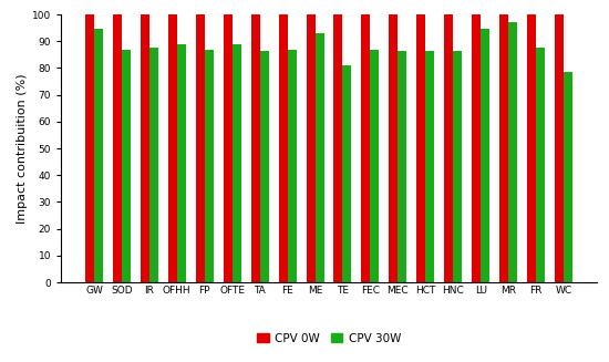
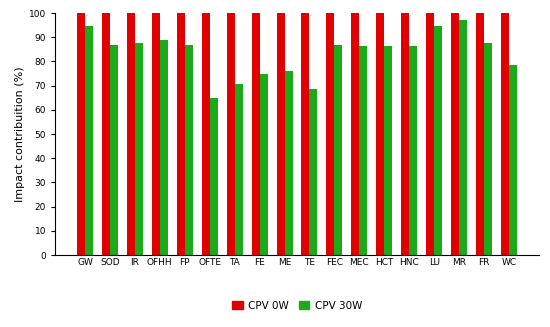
CPV 30W/OFTE: 89.0 -> 65.0
CPV 30W/TA: 86.5 -> 70.5
CPV 30W/FE: 87.0 -> 75.0
CPV 30W/ME: 93.0 -> 76.0
CPV 30W/TE: 81.0 -> 68.5
